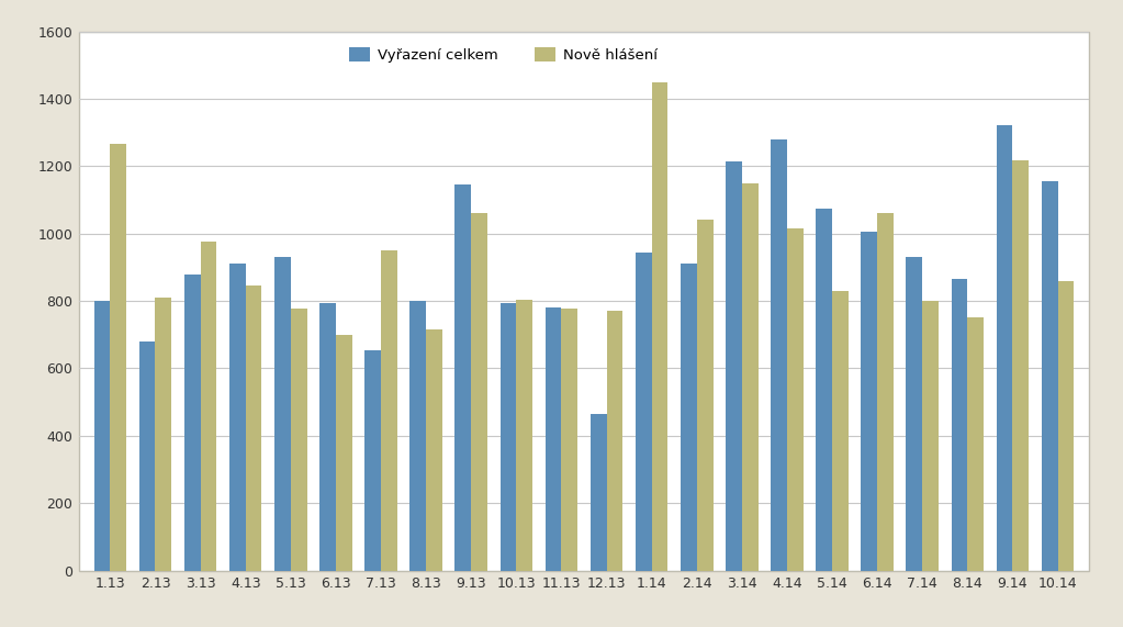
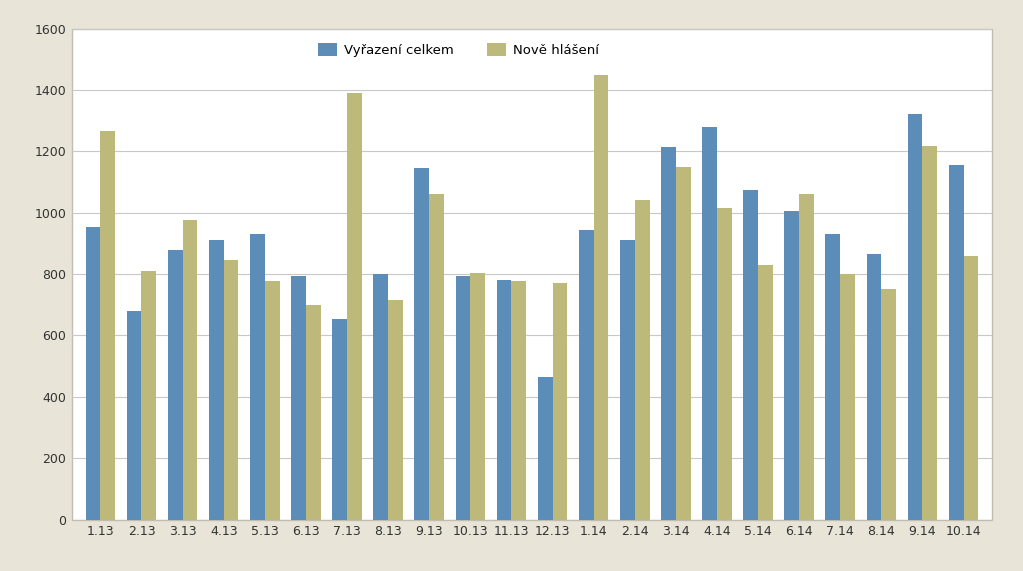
Vyřazení celkem/1.13: 800 -> 955
Nově hlášení/7.13: 950 -> 1390
